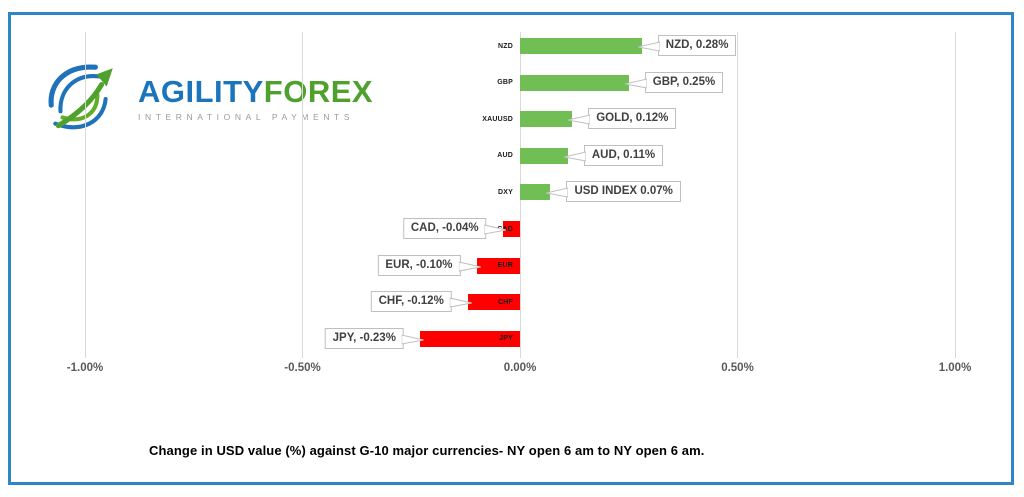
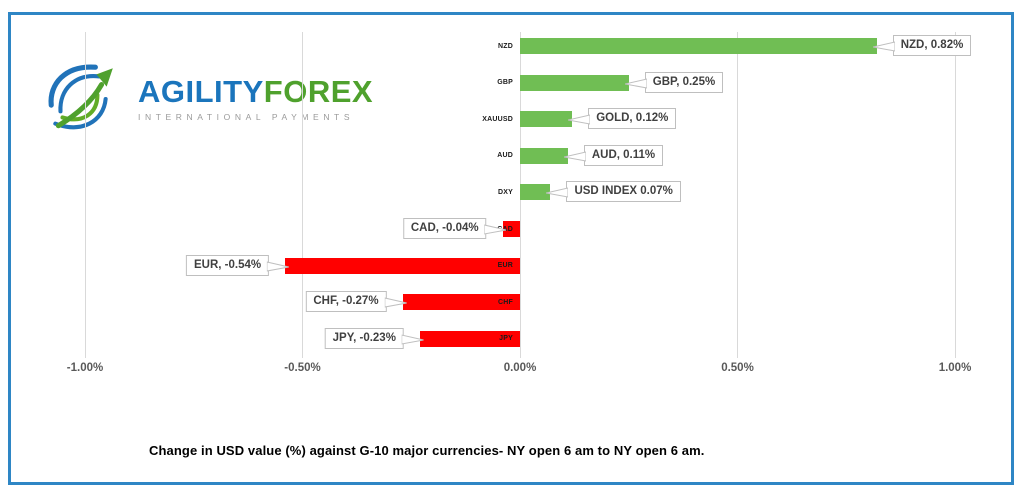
NZD: 0.28% -> 0.82%
EUR: -0.10% -> -0.54%
CHF: -0.12% -> -0.27%
